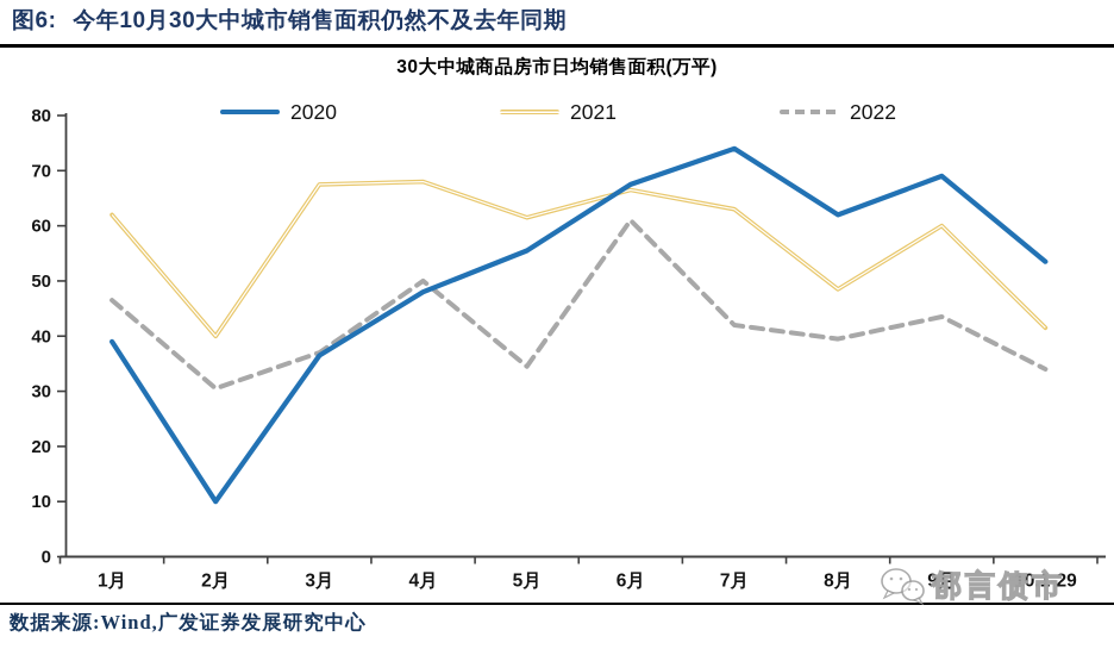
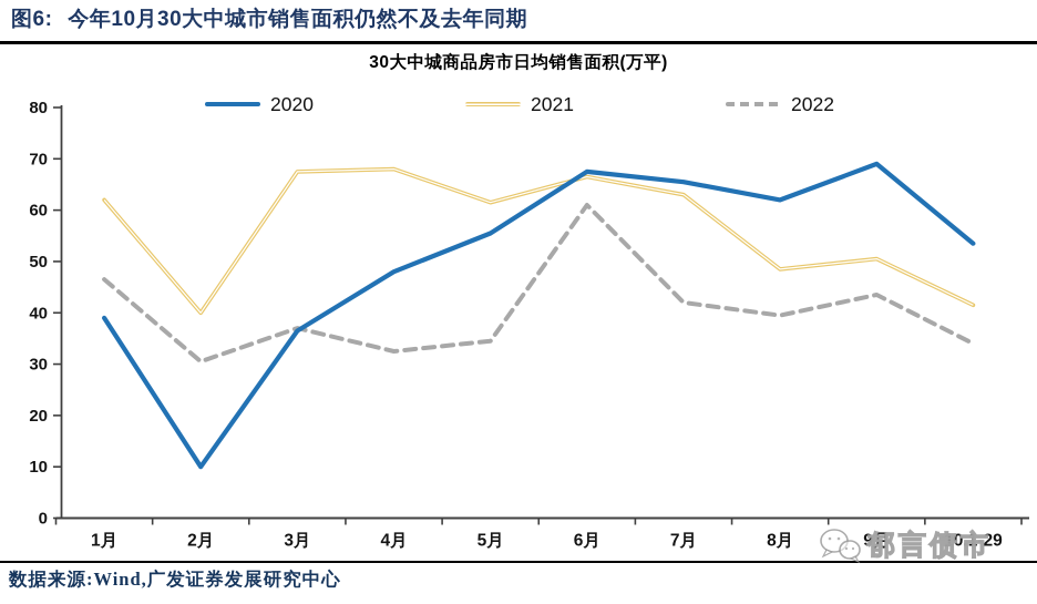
2022/4月: 50 -> 32
2020/7月: 74 -> 66
2021/9月: 60 -> 50
